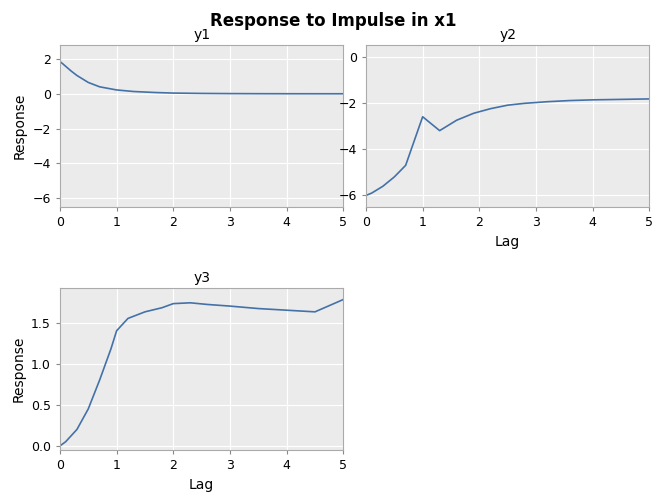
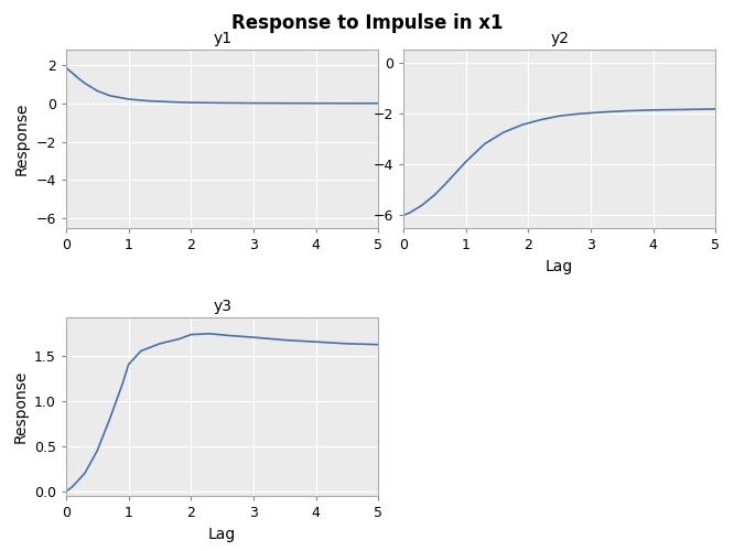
y2/1: -2.60 -> -3.90
y3/5: 1.78 -> 1.62
